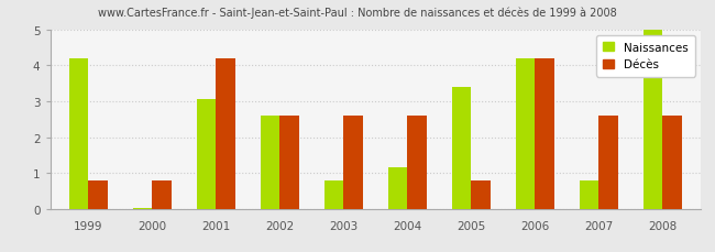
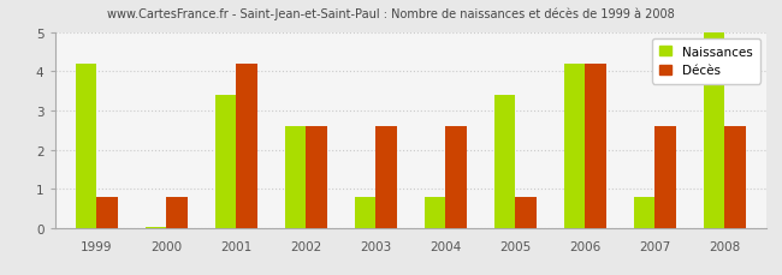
Naissances/2001: 3.05 -> 3.40
Naissances/2004: 1.15 -> 0.80
